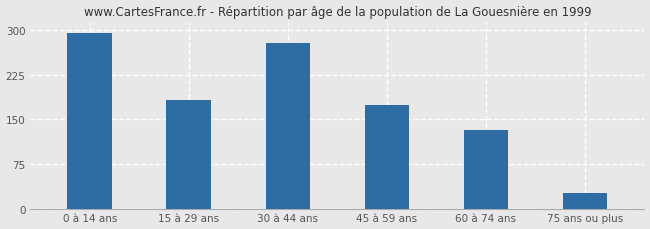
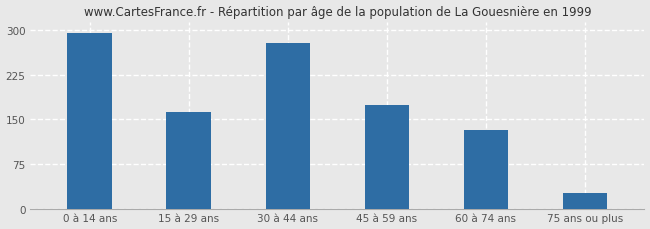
15 à 29 ans: 182 -> 162
